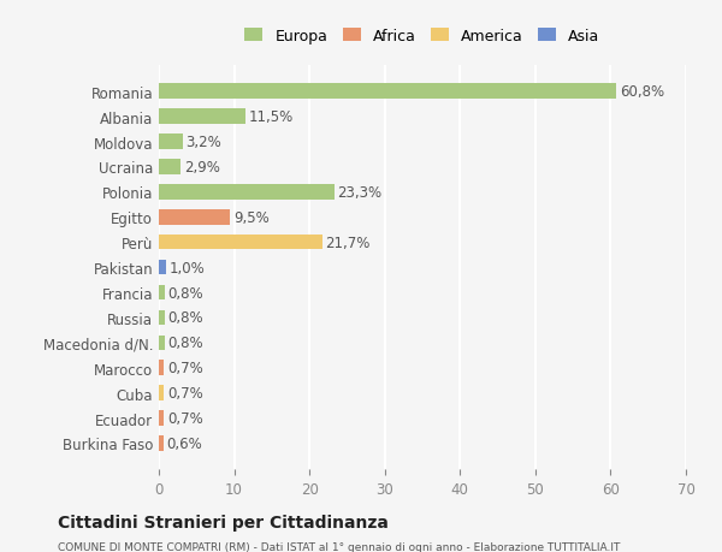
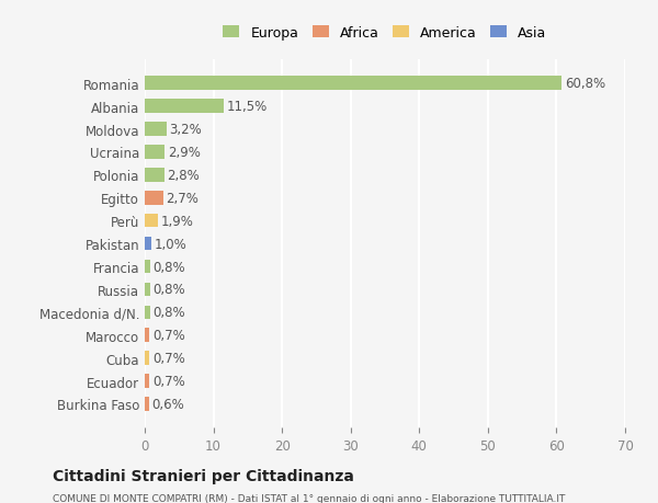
Polonia: 23,3% -> 2,8%
Egitto: 9,5% -> 2,7%
Perù: 21,7% -> 1,9%
